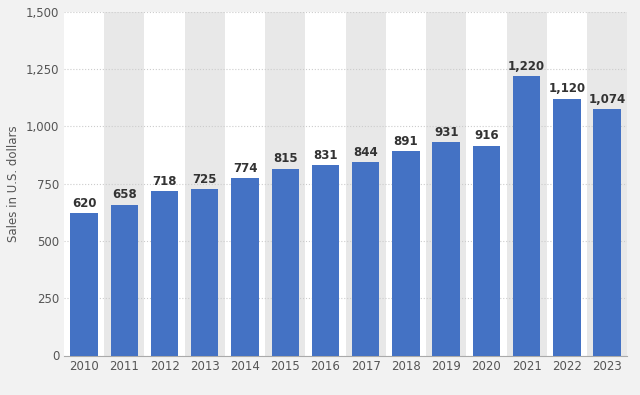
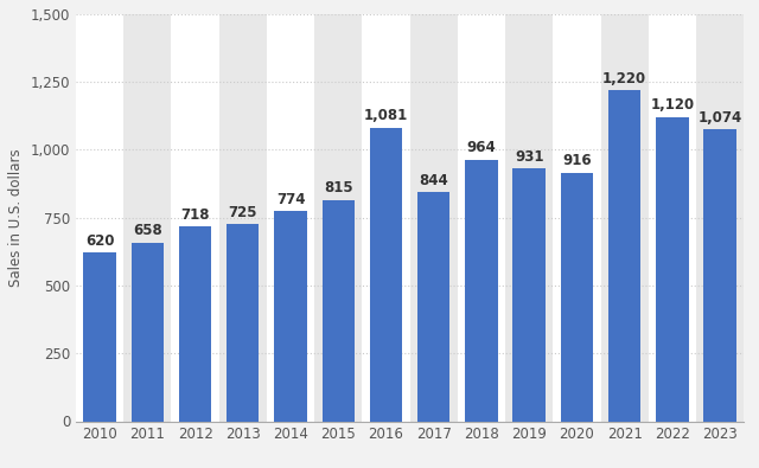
2016: 831 -> 1,081
2018: 891 -> 964
